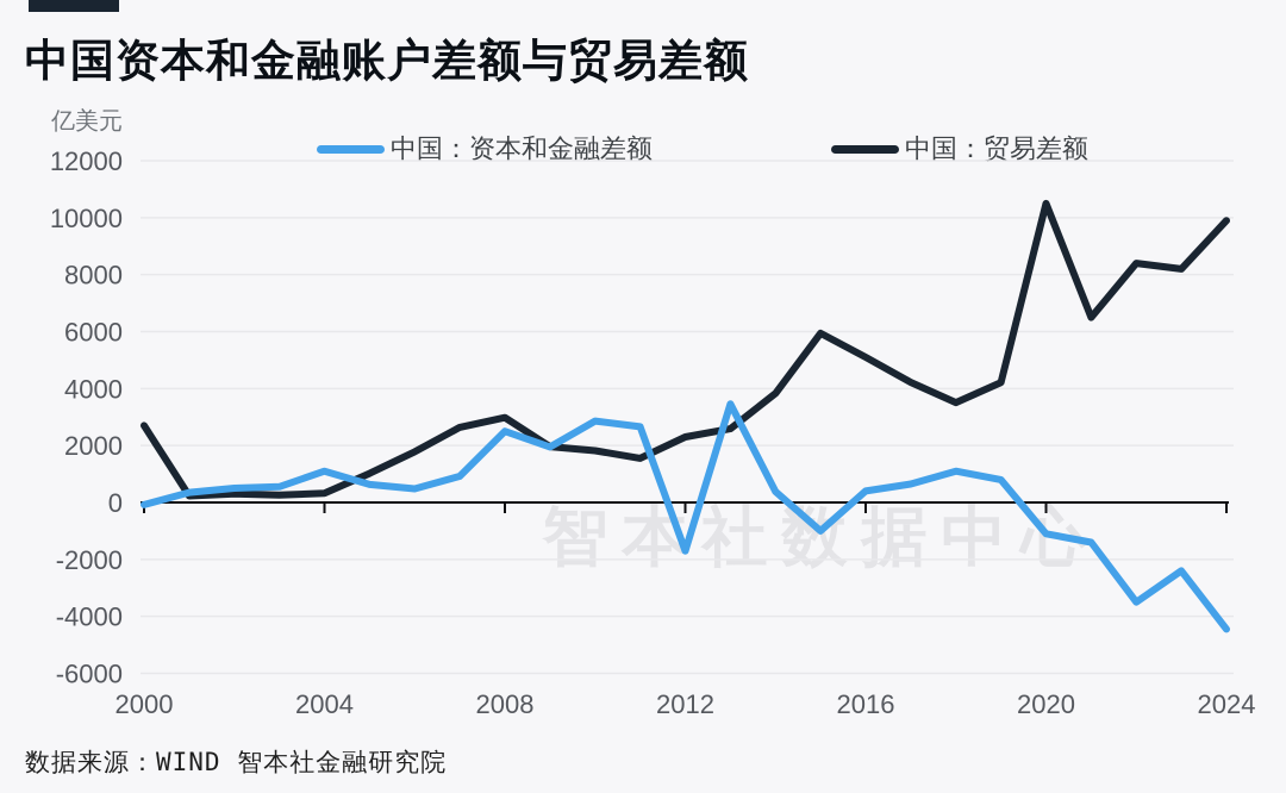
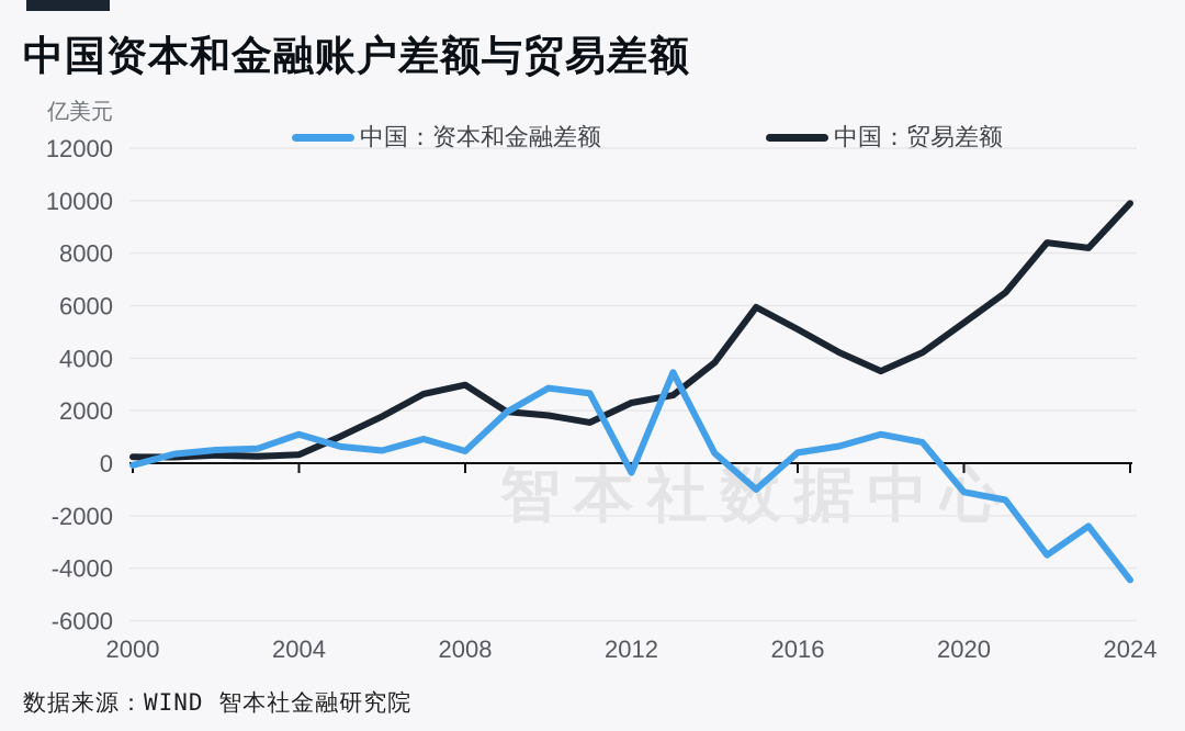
中国：贸易差额/2000: 2700 -> 200
中国：资本和金融差额/2008: 2500 -> 500
中国：资本和金融差额/2012: -1700 -> -400
中国：贸易差额/2020: 10500 -> 5400
